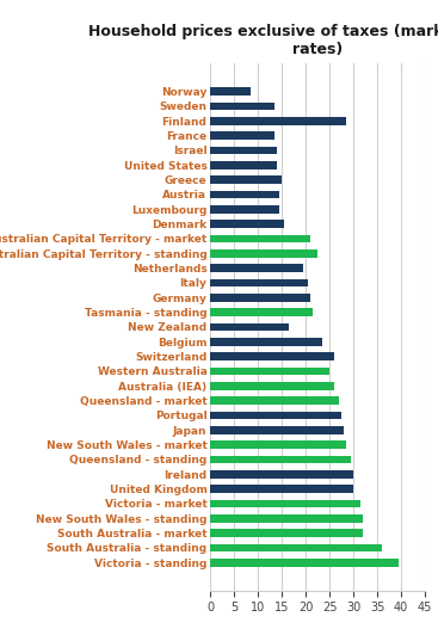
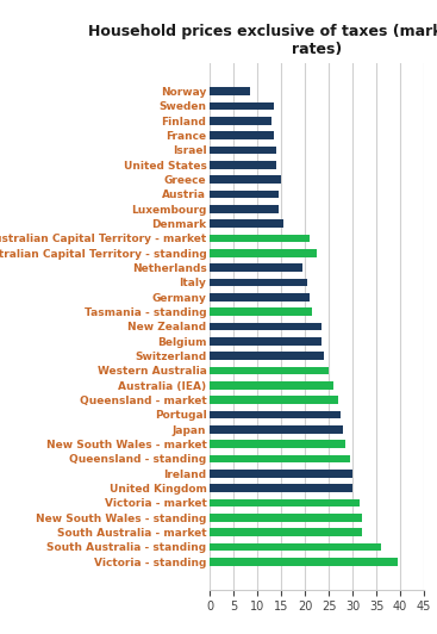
Finland: 28.5 -> 13.0
New Zealand: 16.5 -> 23.5
Switzerland: 26.0 -> 24.0
